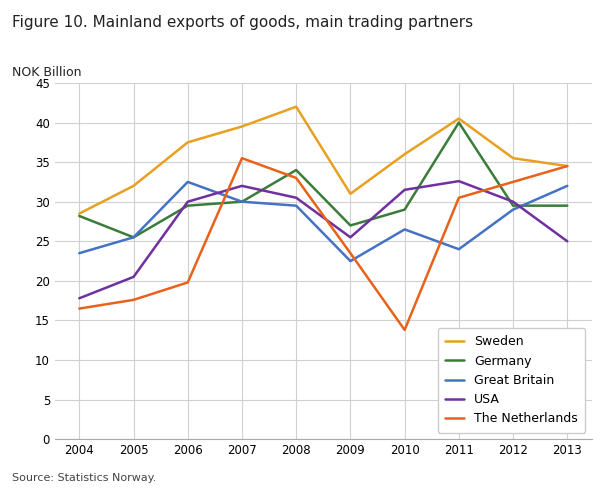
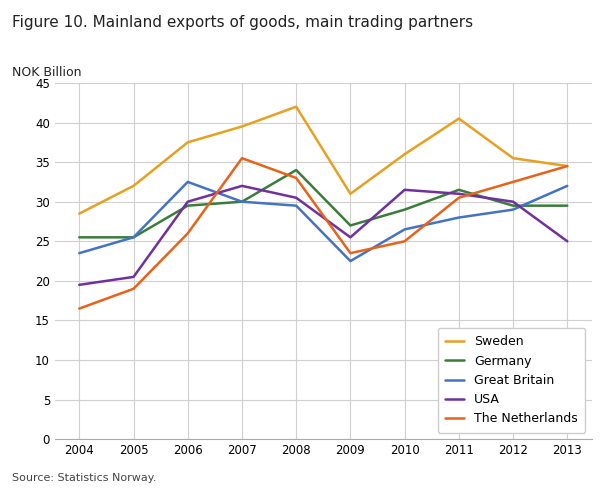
Germany/2004: 28.2 -> 25.5
USA/2004: 17.8 -> 19.5
The Netherlands/2005: 17.6 -> 19.0
The Netherlands/2006: 19.8 -> 26.0
The Netherlands/2010: 13.8 -> 25.0
Germany/2011: 40.0 -> 31.5
Great Britain/2011: 24.0 -> 28.0
USA/2011: 32.6 -> 31.0
